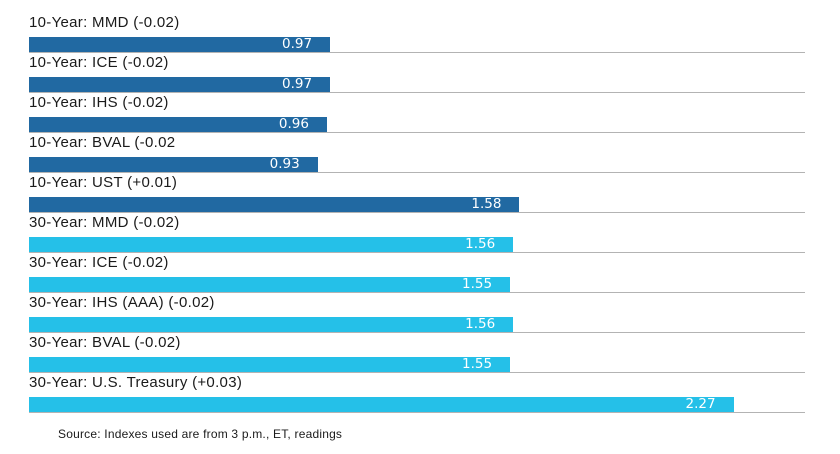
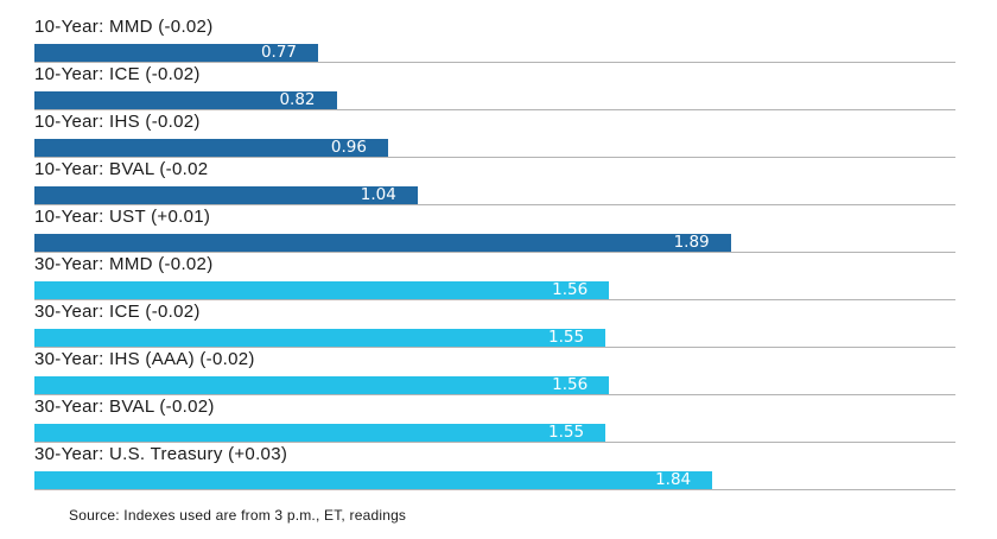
10-Year: MMD (-0.02): 0.97 -> 0.77
10-Year: ICE (-0.02): 0.97 -> 0.82
10-Year: BVAL (-0.02: 0.93 -> 1.04
10-Year: UST (+0.01): 1.58 -> 1.89
30-Year: U.S. Treasury (+0.03): 2.27 -> 1.84
